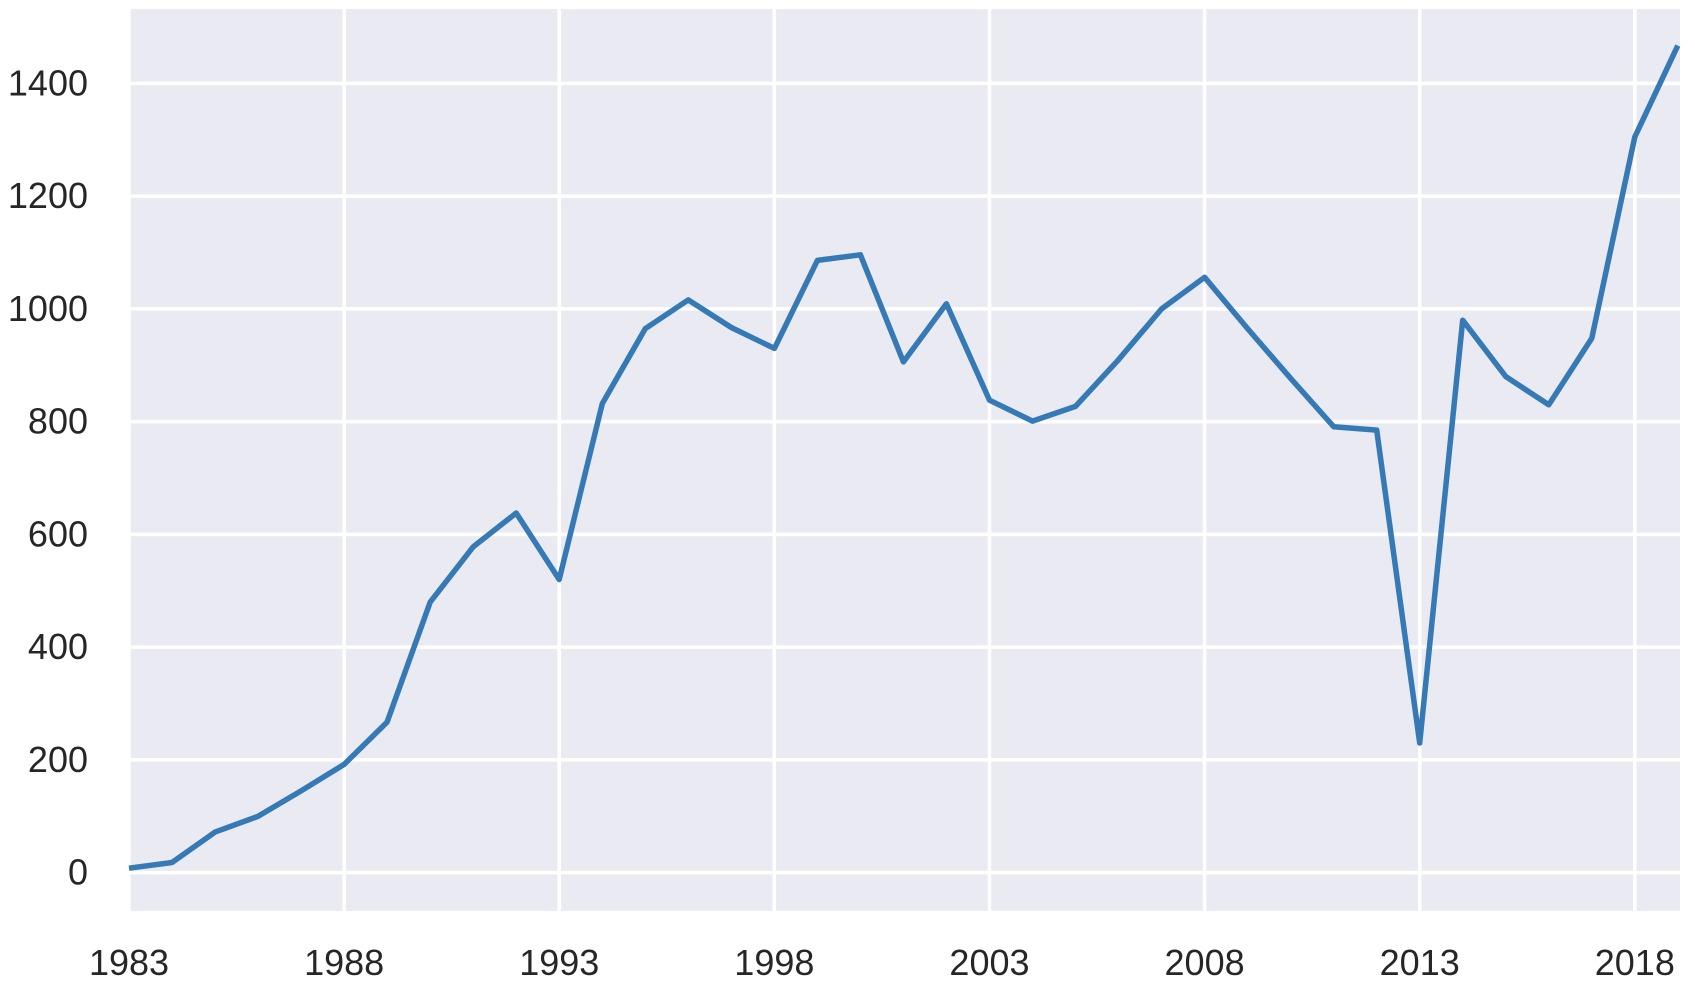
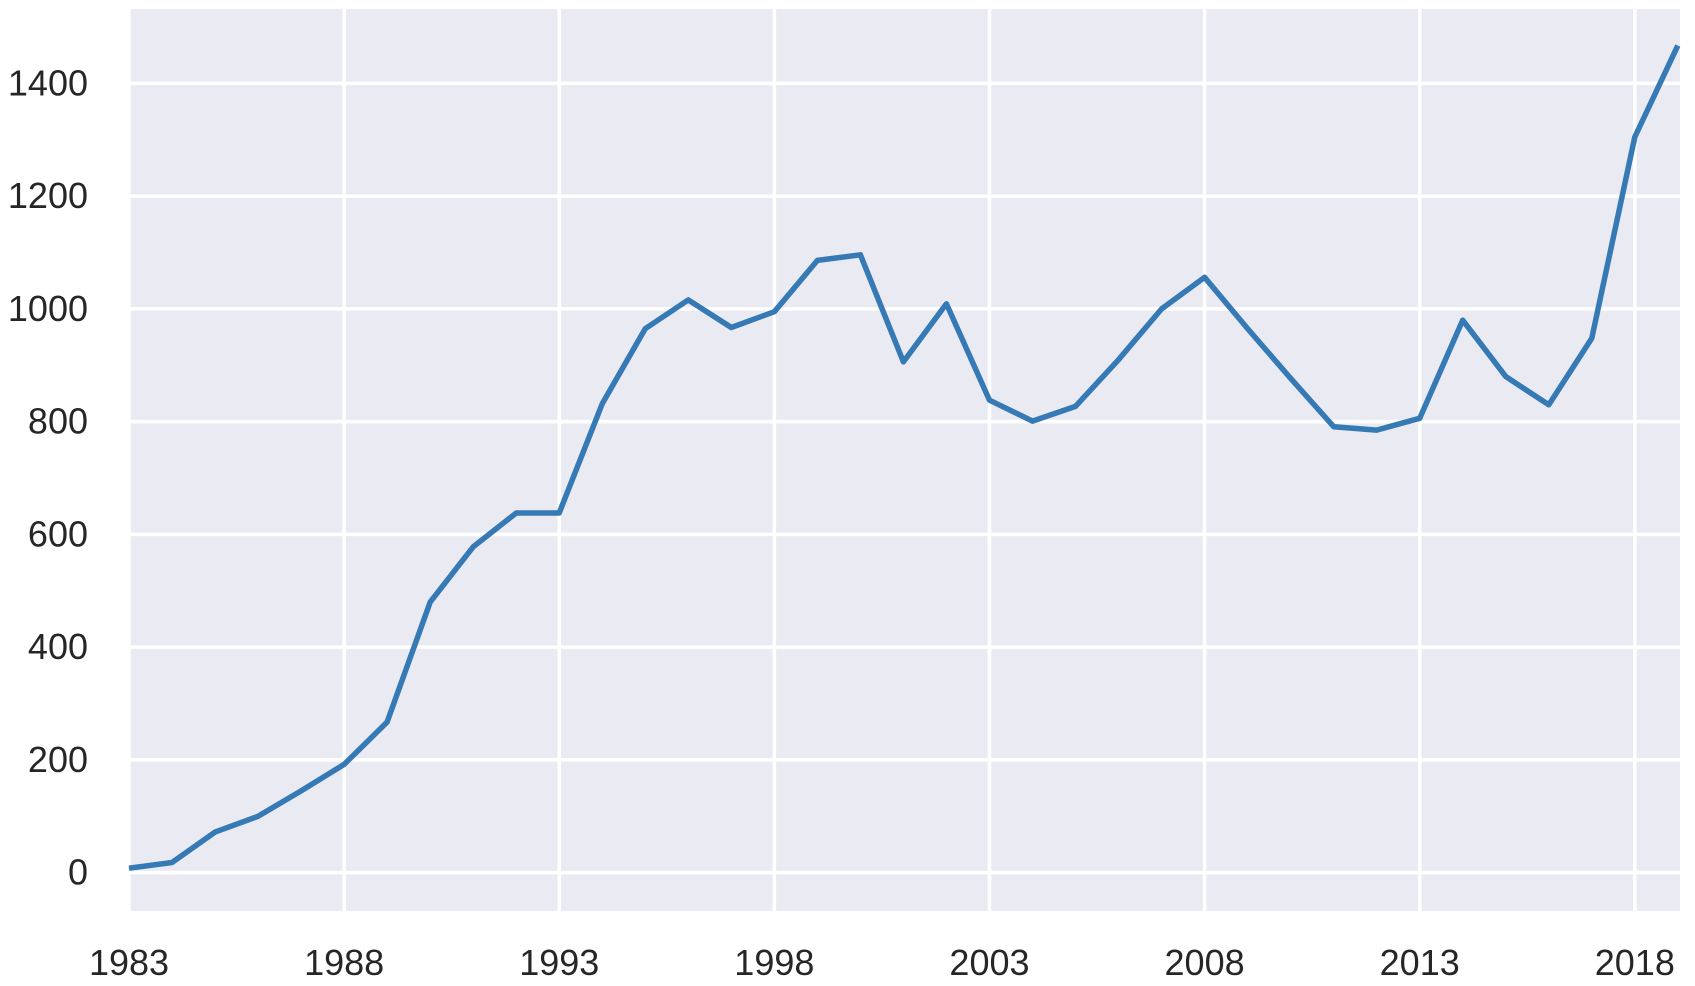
1993: 520 -> 640
1998: 930 -> 1000
2013: 230 -> 810
